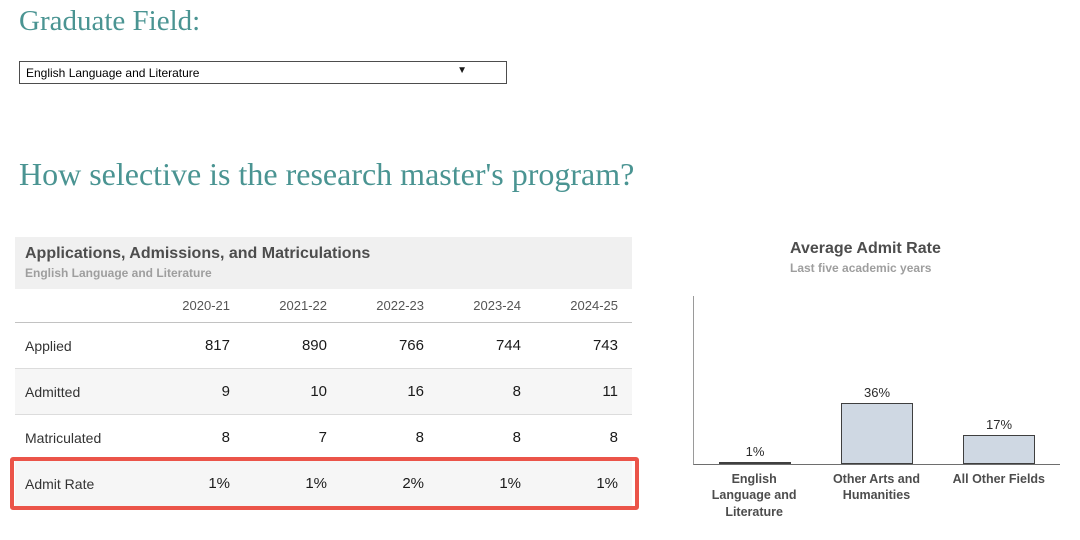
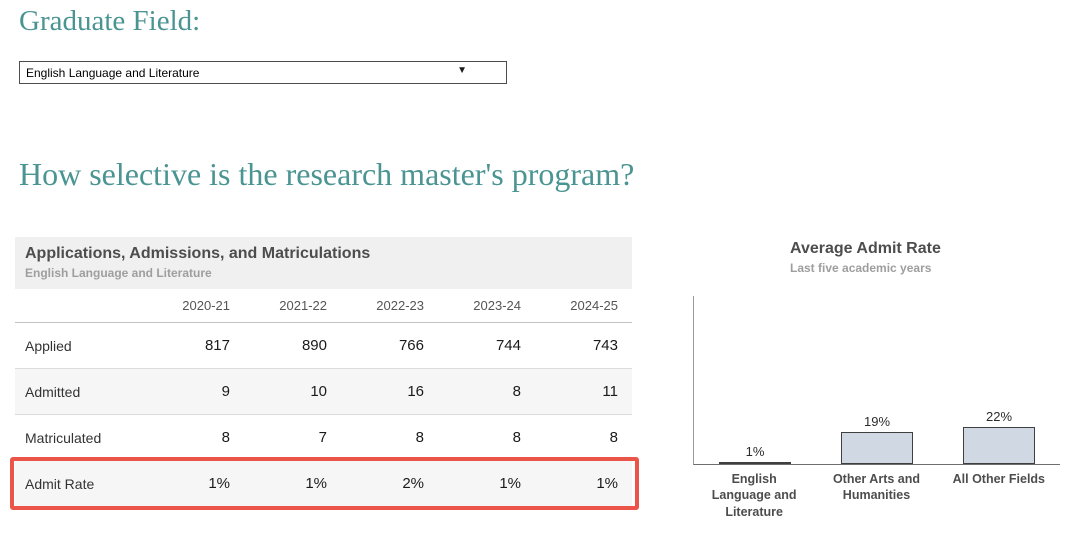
Average Admit Rate/Other Arts and Humanities: 36% -> 19%
Average Admit Rate/All Other Fields: 17% -> 22%
